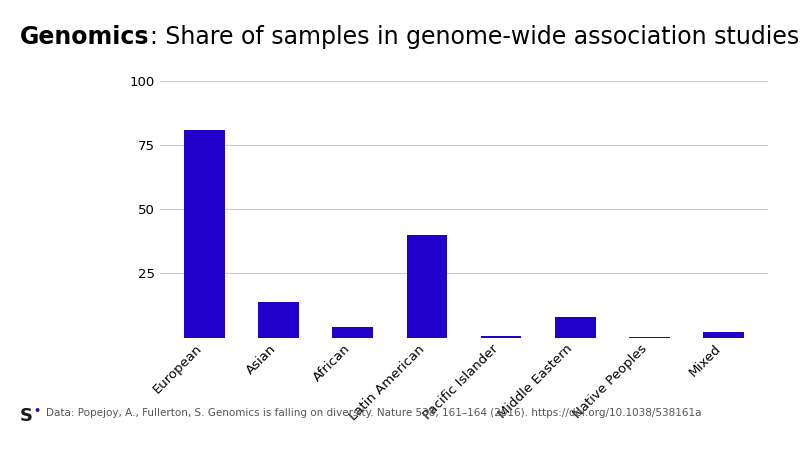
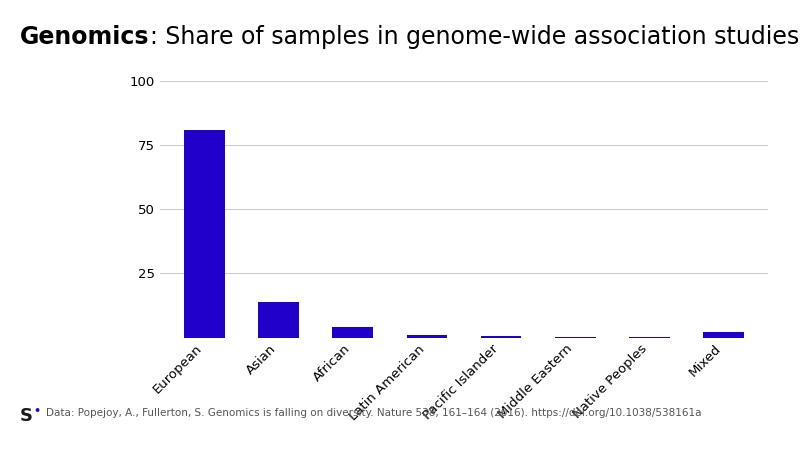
Latin American: 40.0 -> 1.0
Middle Eastern: 8.0 -> 0.3
